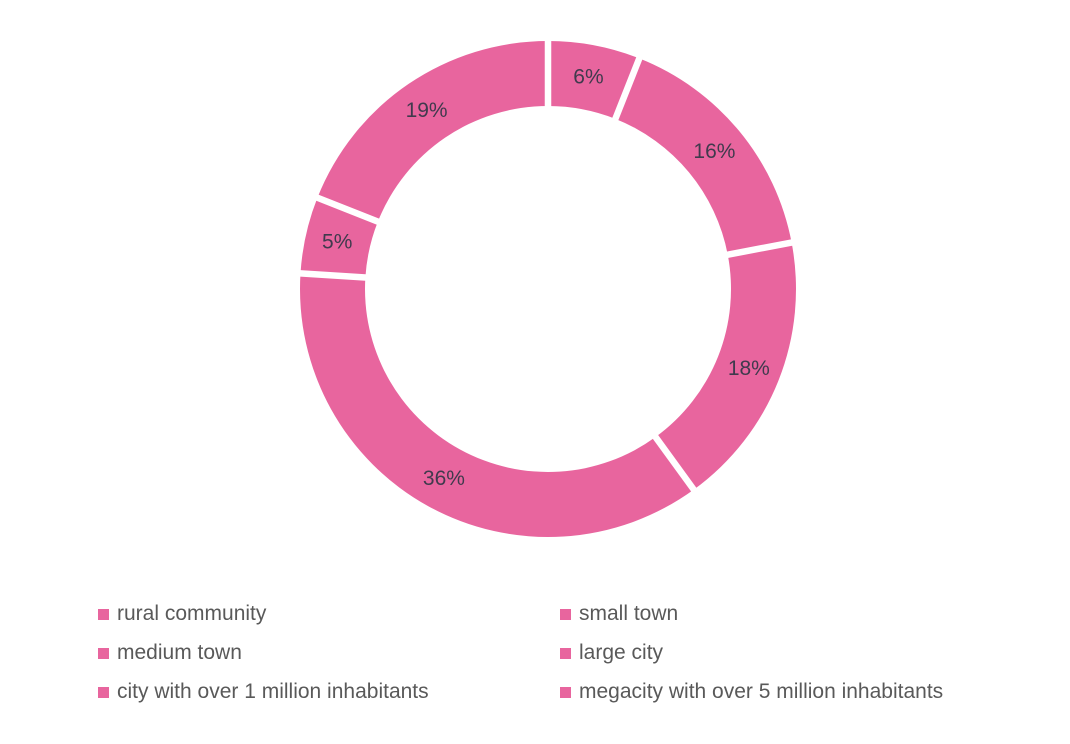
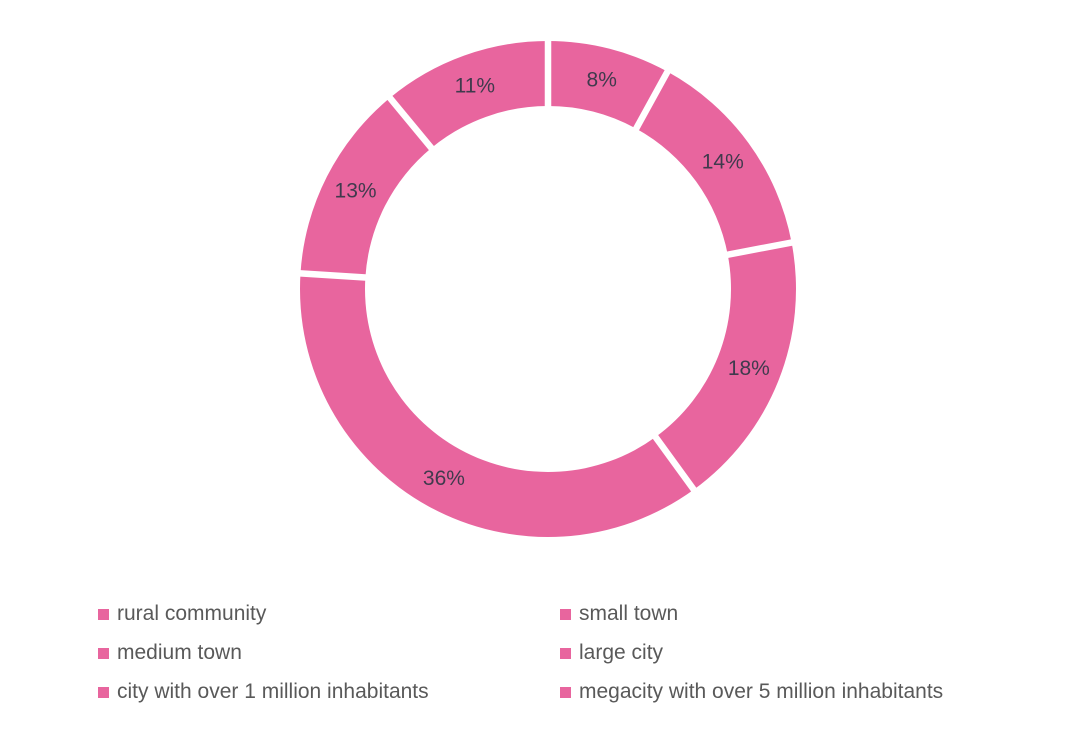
rural community: 6% -> 8%
small town: 16% -> 14%
city with over 1 million inhabitants: 5% -> 13%
megacity with over 5 million inhabitants: 19% -> 11%
